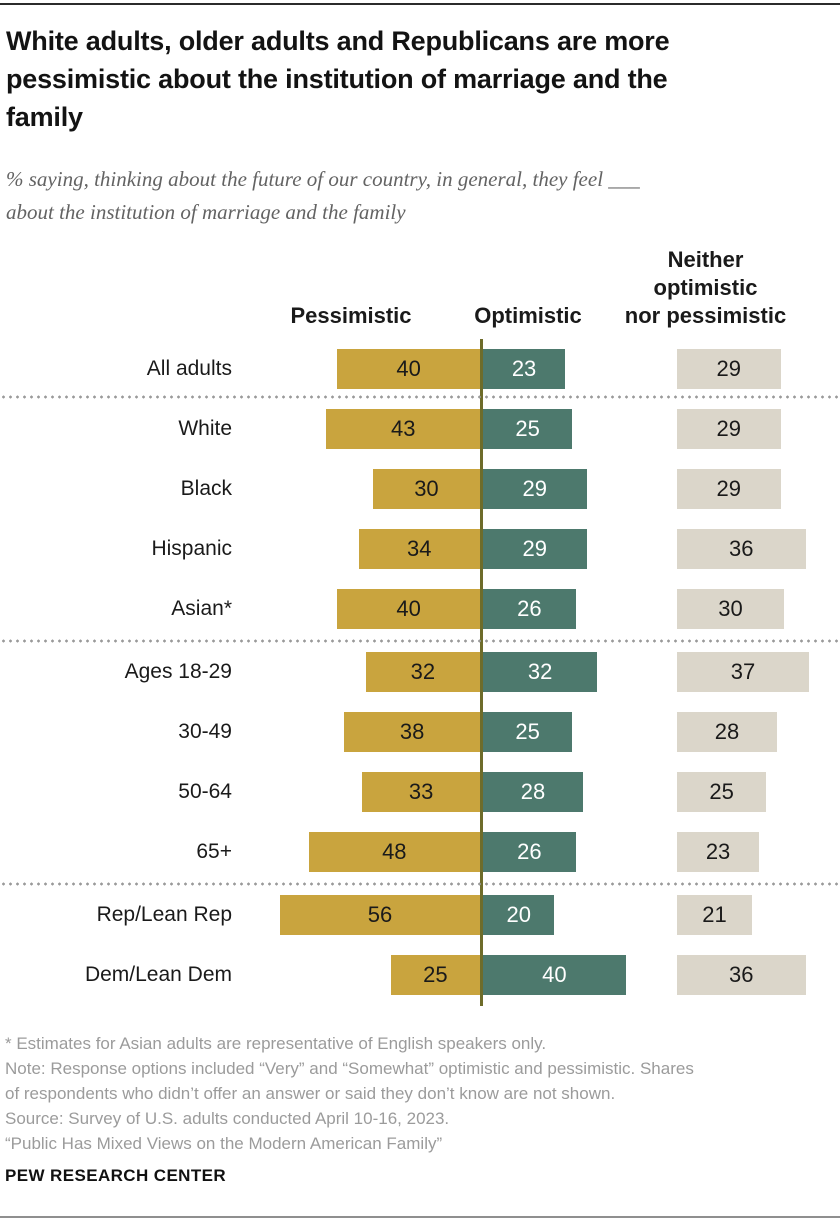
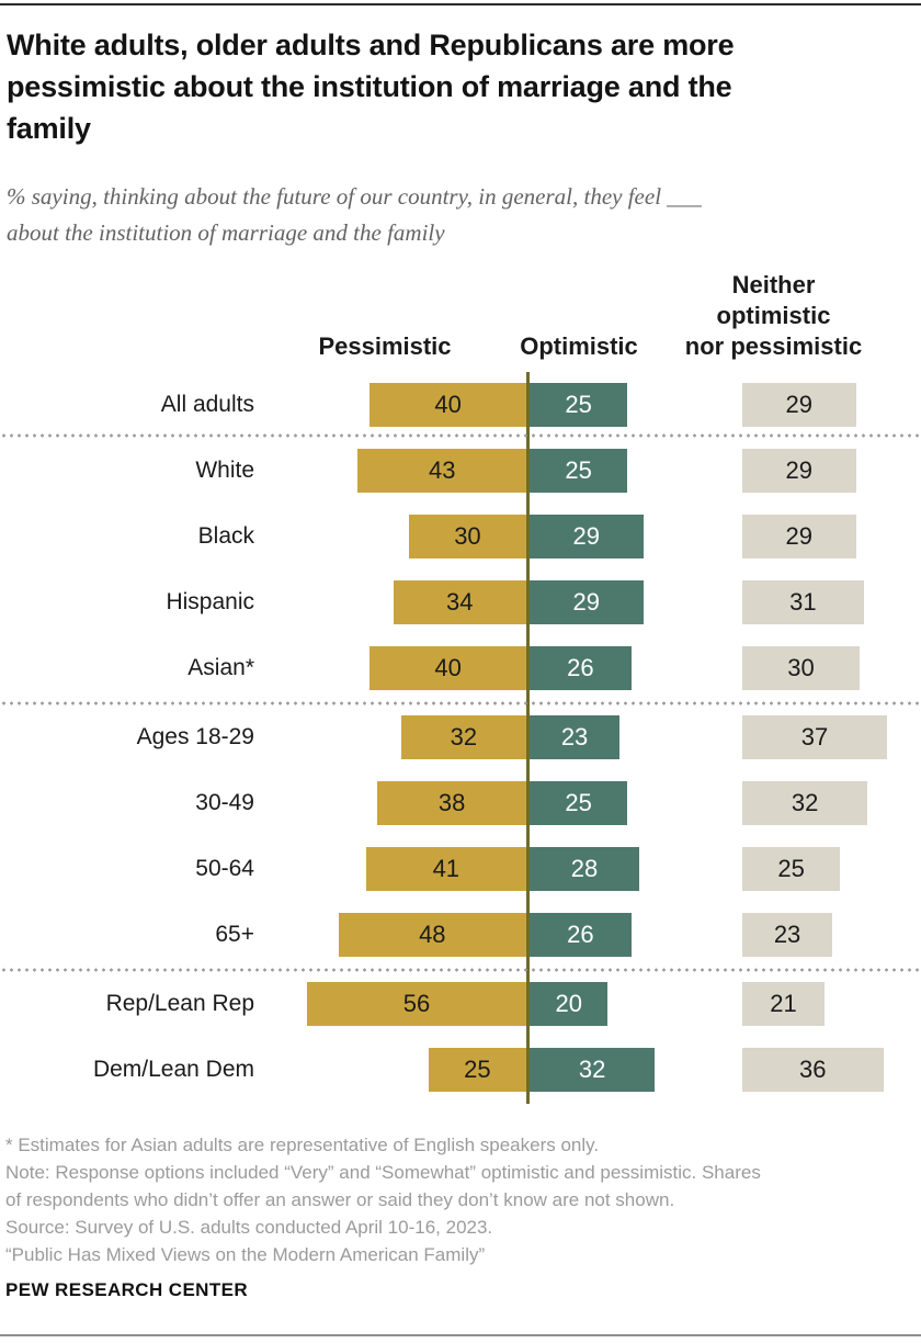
Optimistic/All adults: 23 -> 25
Neither optimistic nor pessimistic/Hispanic: 36 -> 31
Optimistic/Ages 18-29: 32 -> 23
Neither optimistic nor pessimistic/30-49: 28 -> 32
Pessimistic/50-64: 33 -> 41
Optimistic/Dem/Lean Dem: 40 -> 32
